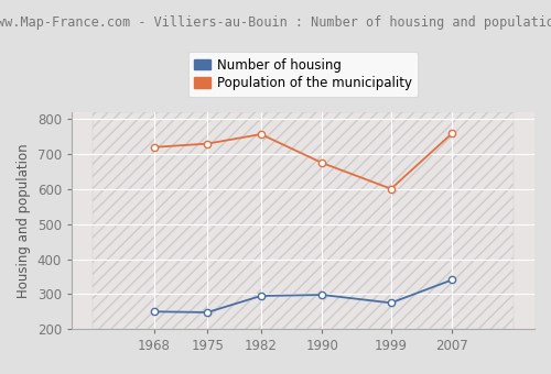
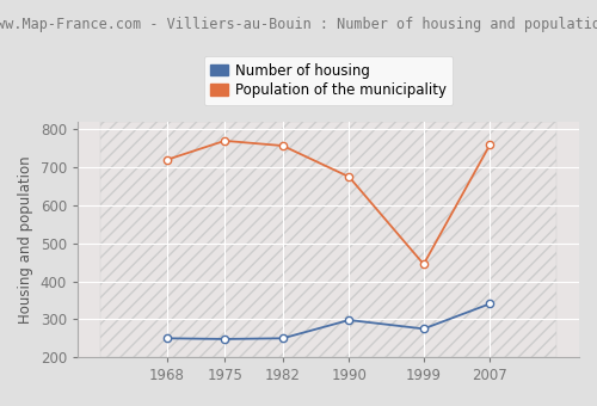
Population of the municipality/1975: 730 -> 770
Number of housing/1982: 295 -> 250
Population of the municipality/1999: 601 -> 445
